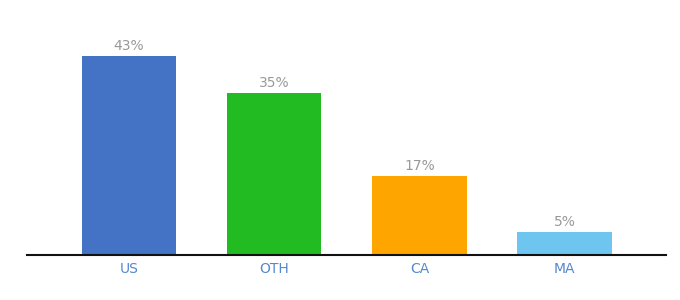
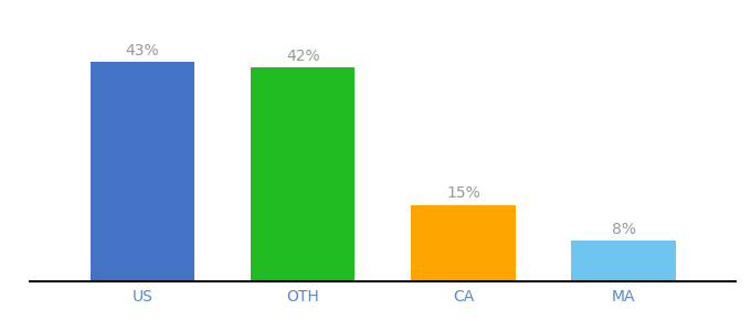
OTH: 35% -> 42%
CA: 17% -> 15%
MA: 5% -> 8%
